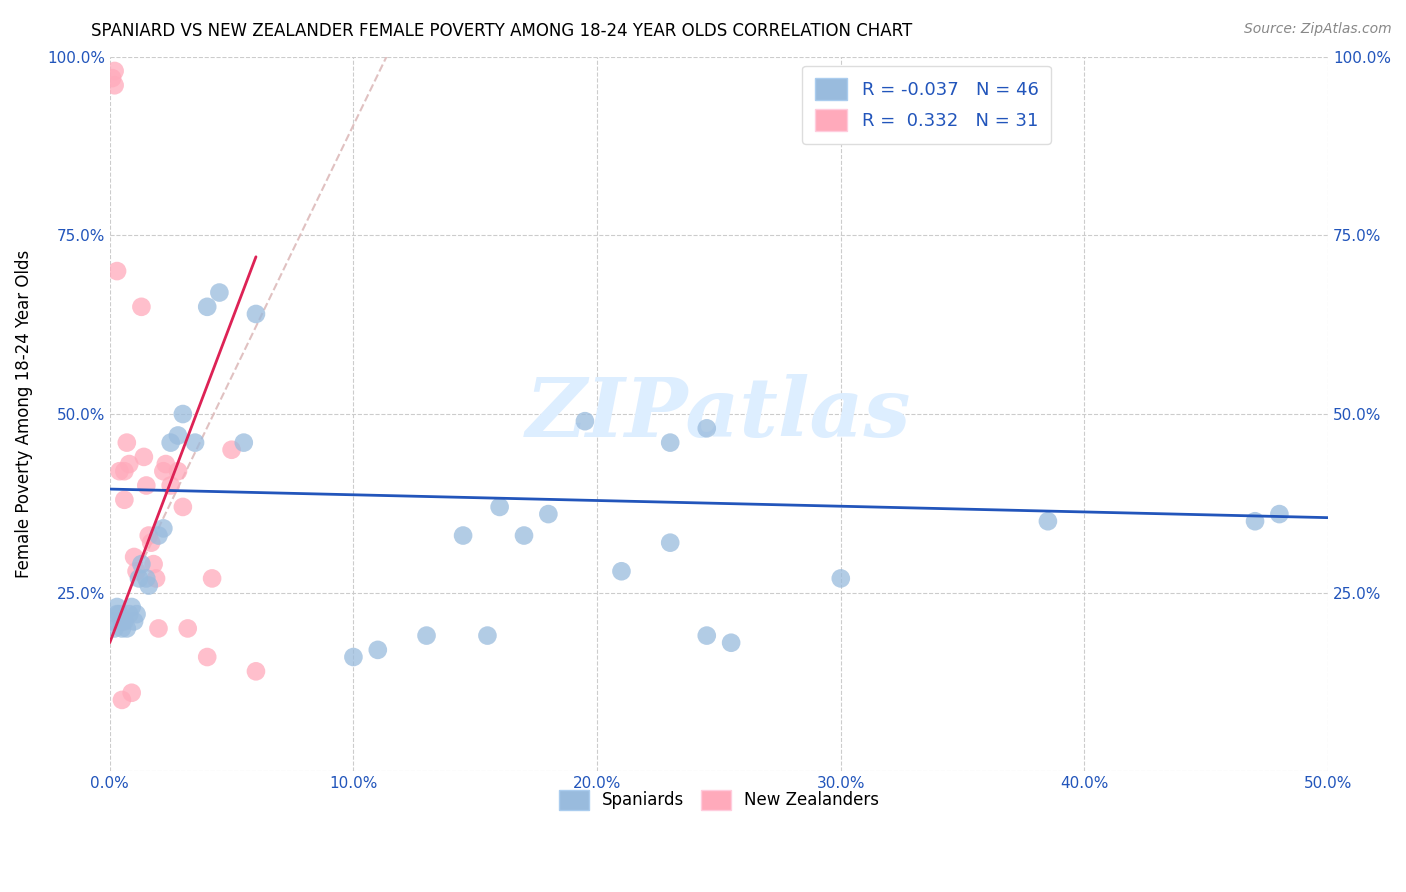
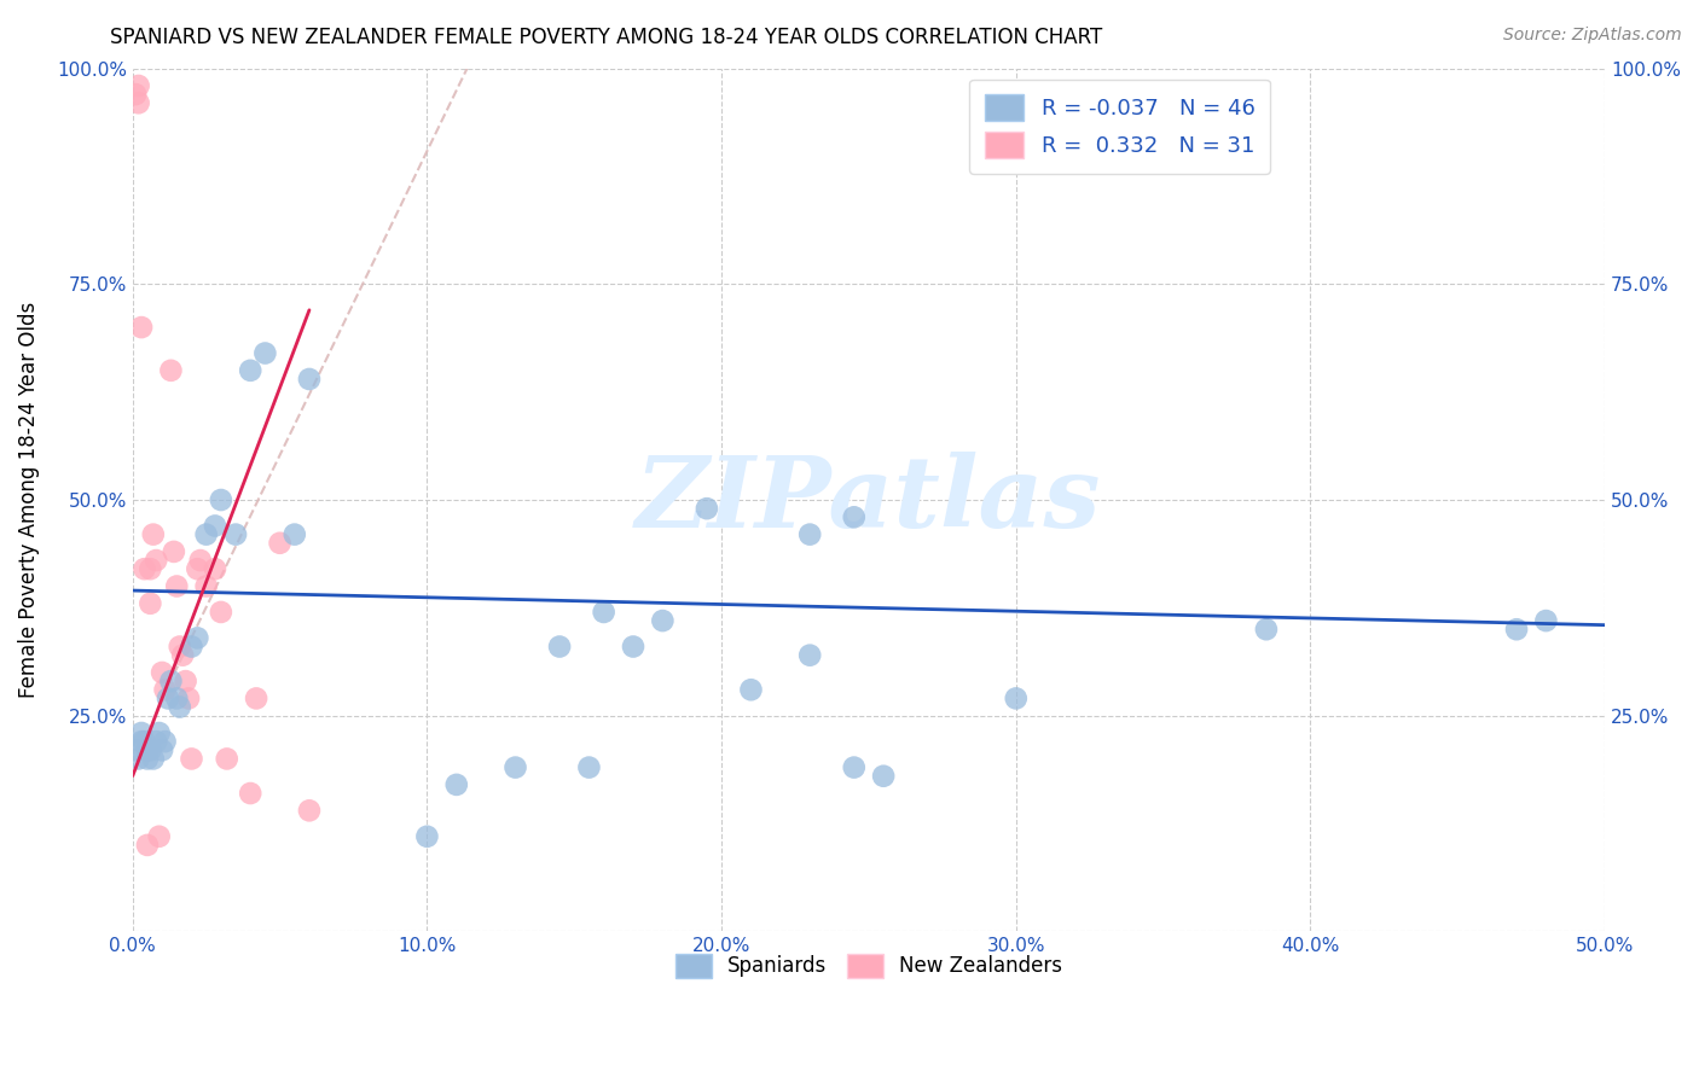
Spaniards/10.0%: 16% -> 11%
